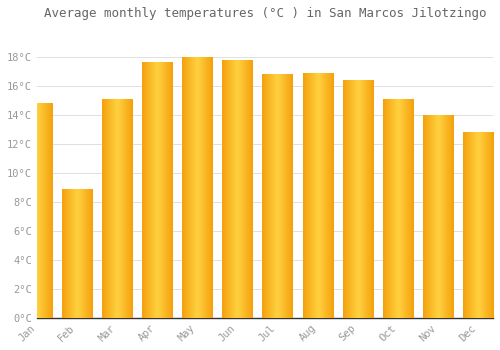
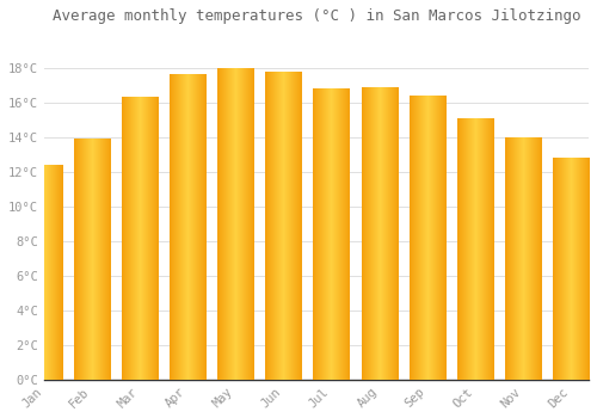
Jan: 14.8°C -> 12.4°C
Feb: 8.9°C -> 13.9°C
Mar: 15.1°C -> 16.3°C
